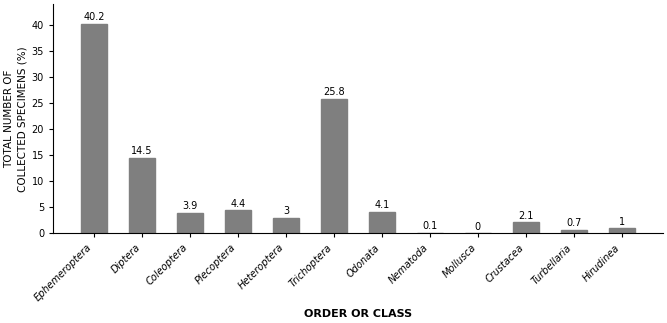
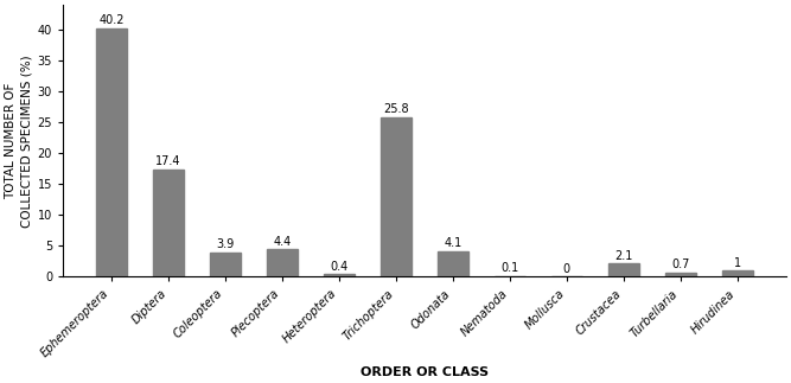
Diptera: 14.5 -> 17.4
Heteroptera: 3 -> 0.4
